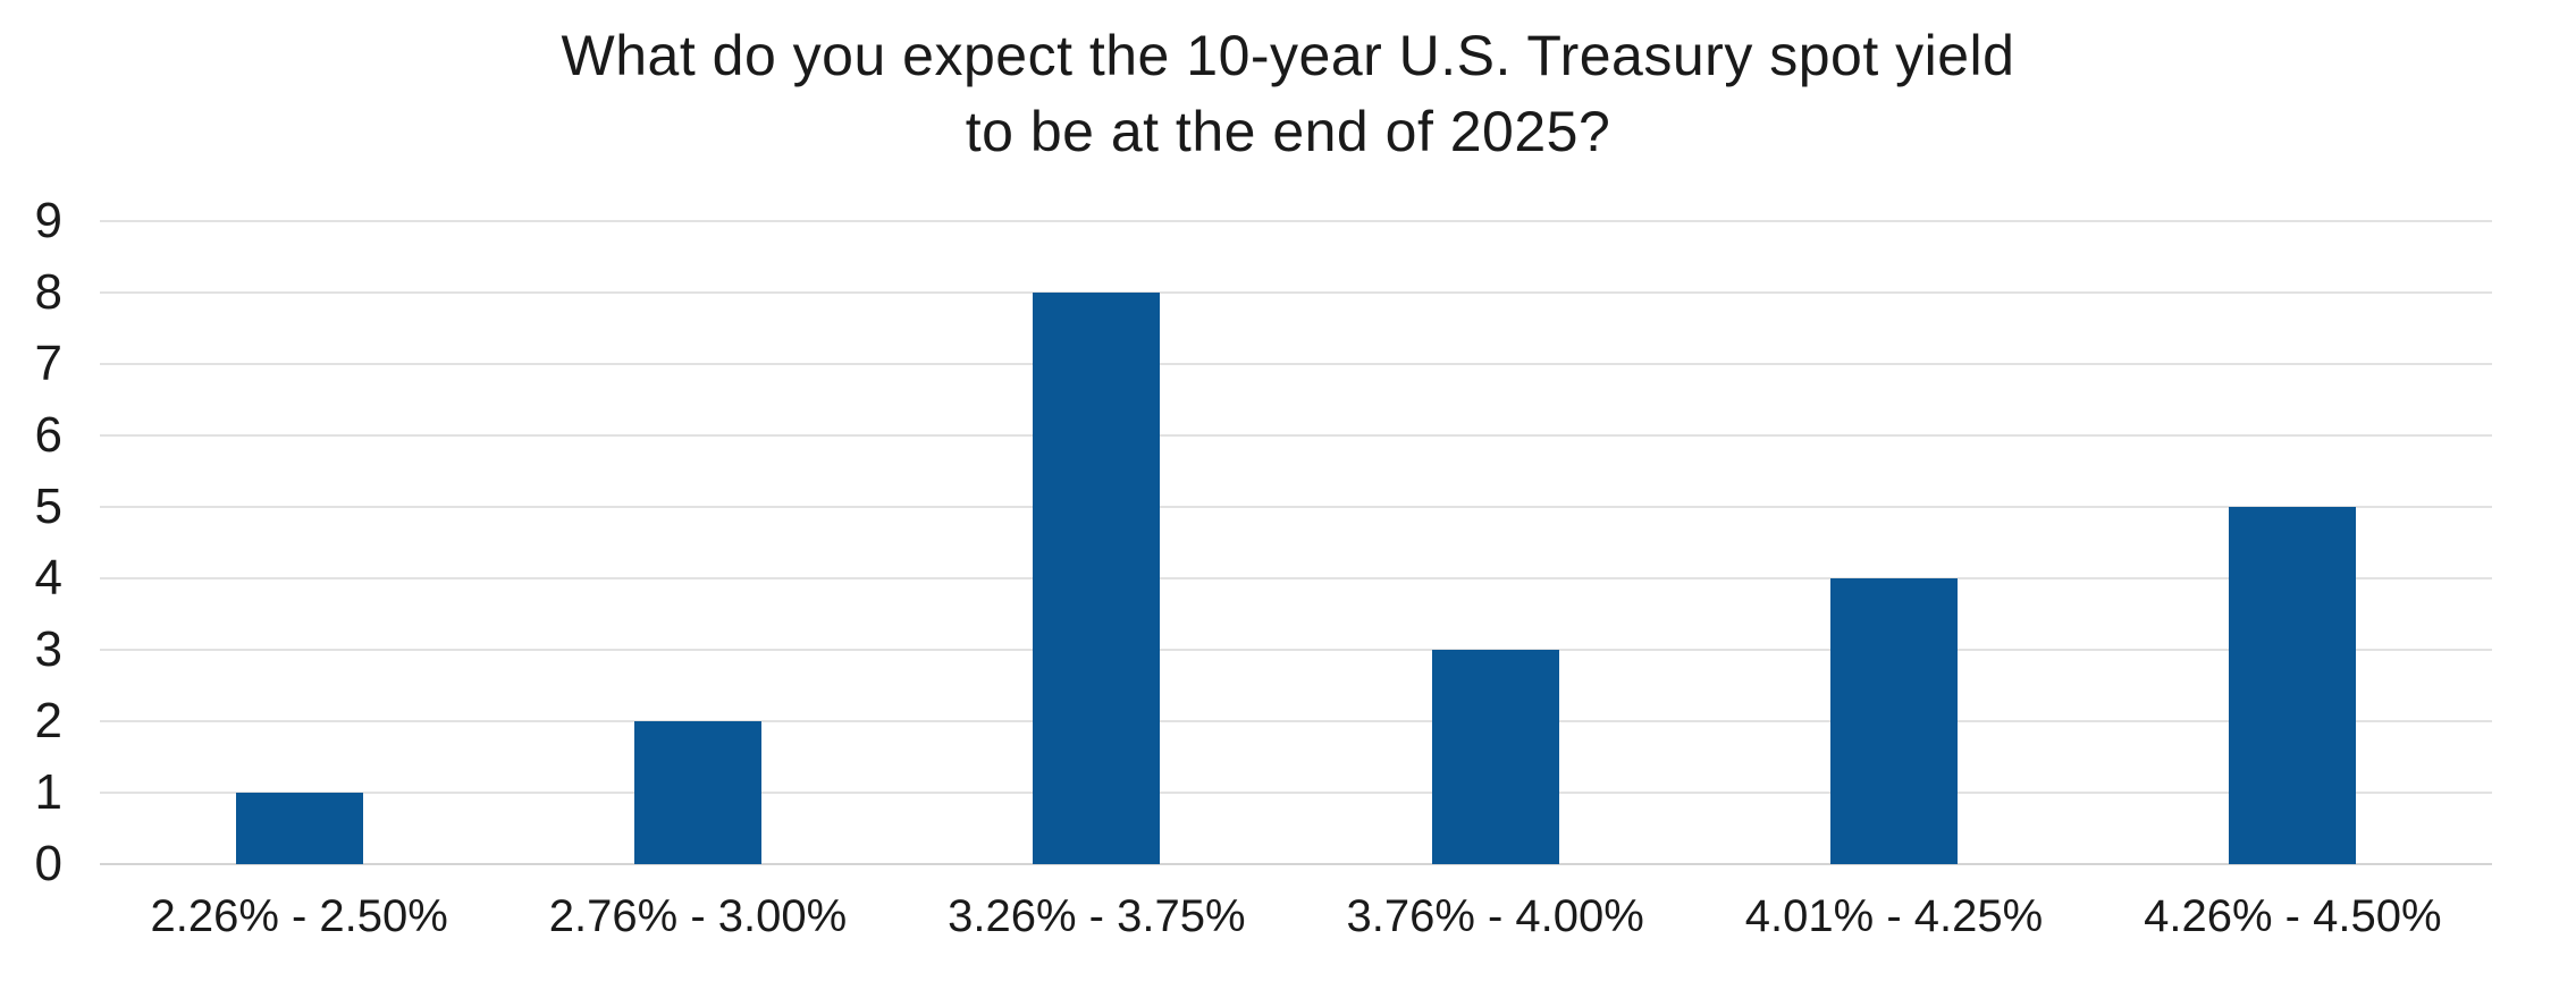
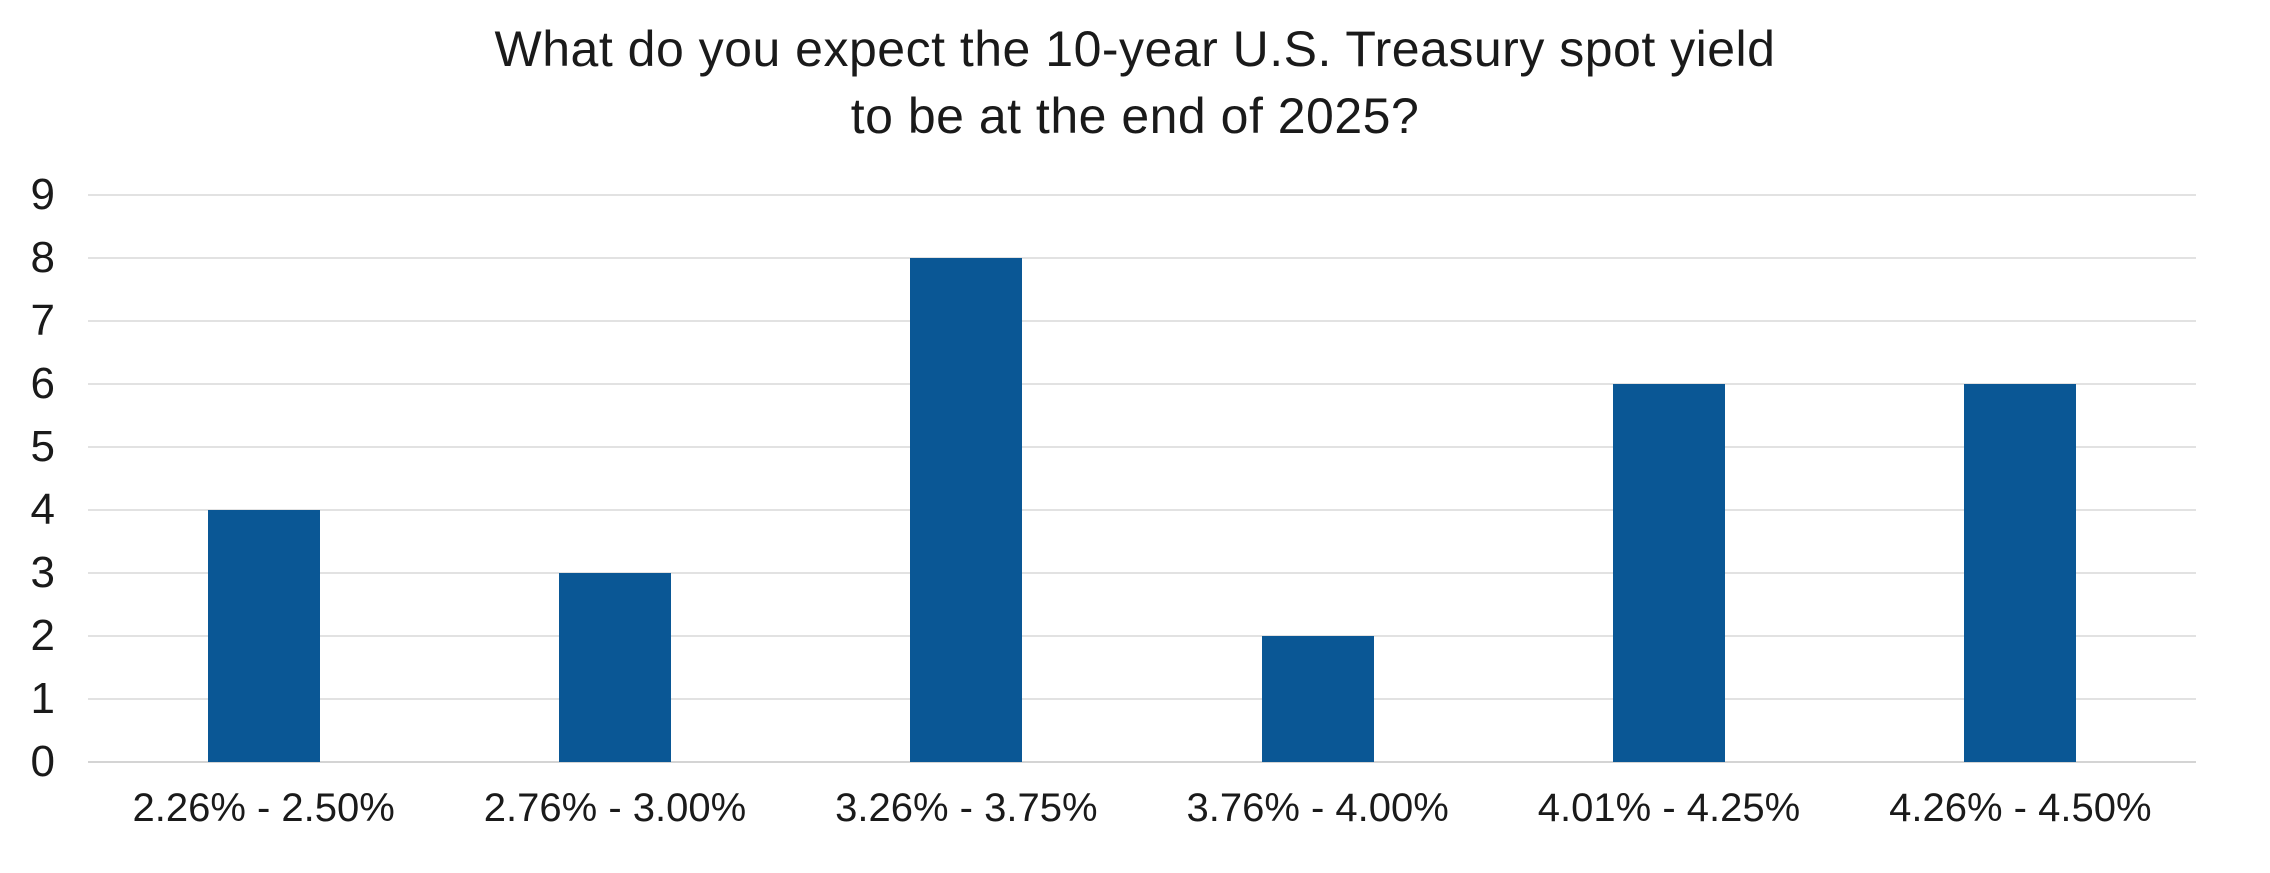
2.26% - 2.50%: 1 -> 4
2.76% - 3.00%: 2 -> 3
3.76% - 4.00%: 3 -> 2
4.01% - 4.25%: 4 -> 6
4.26% - 4.50%: 5 -> 6
